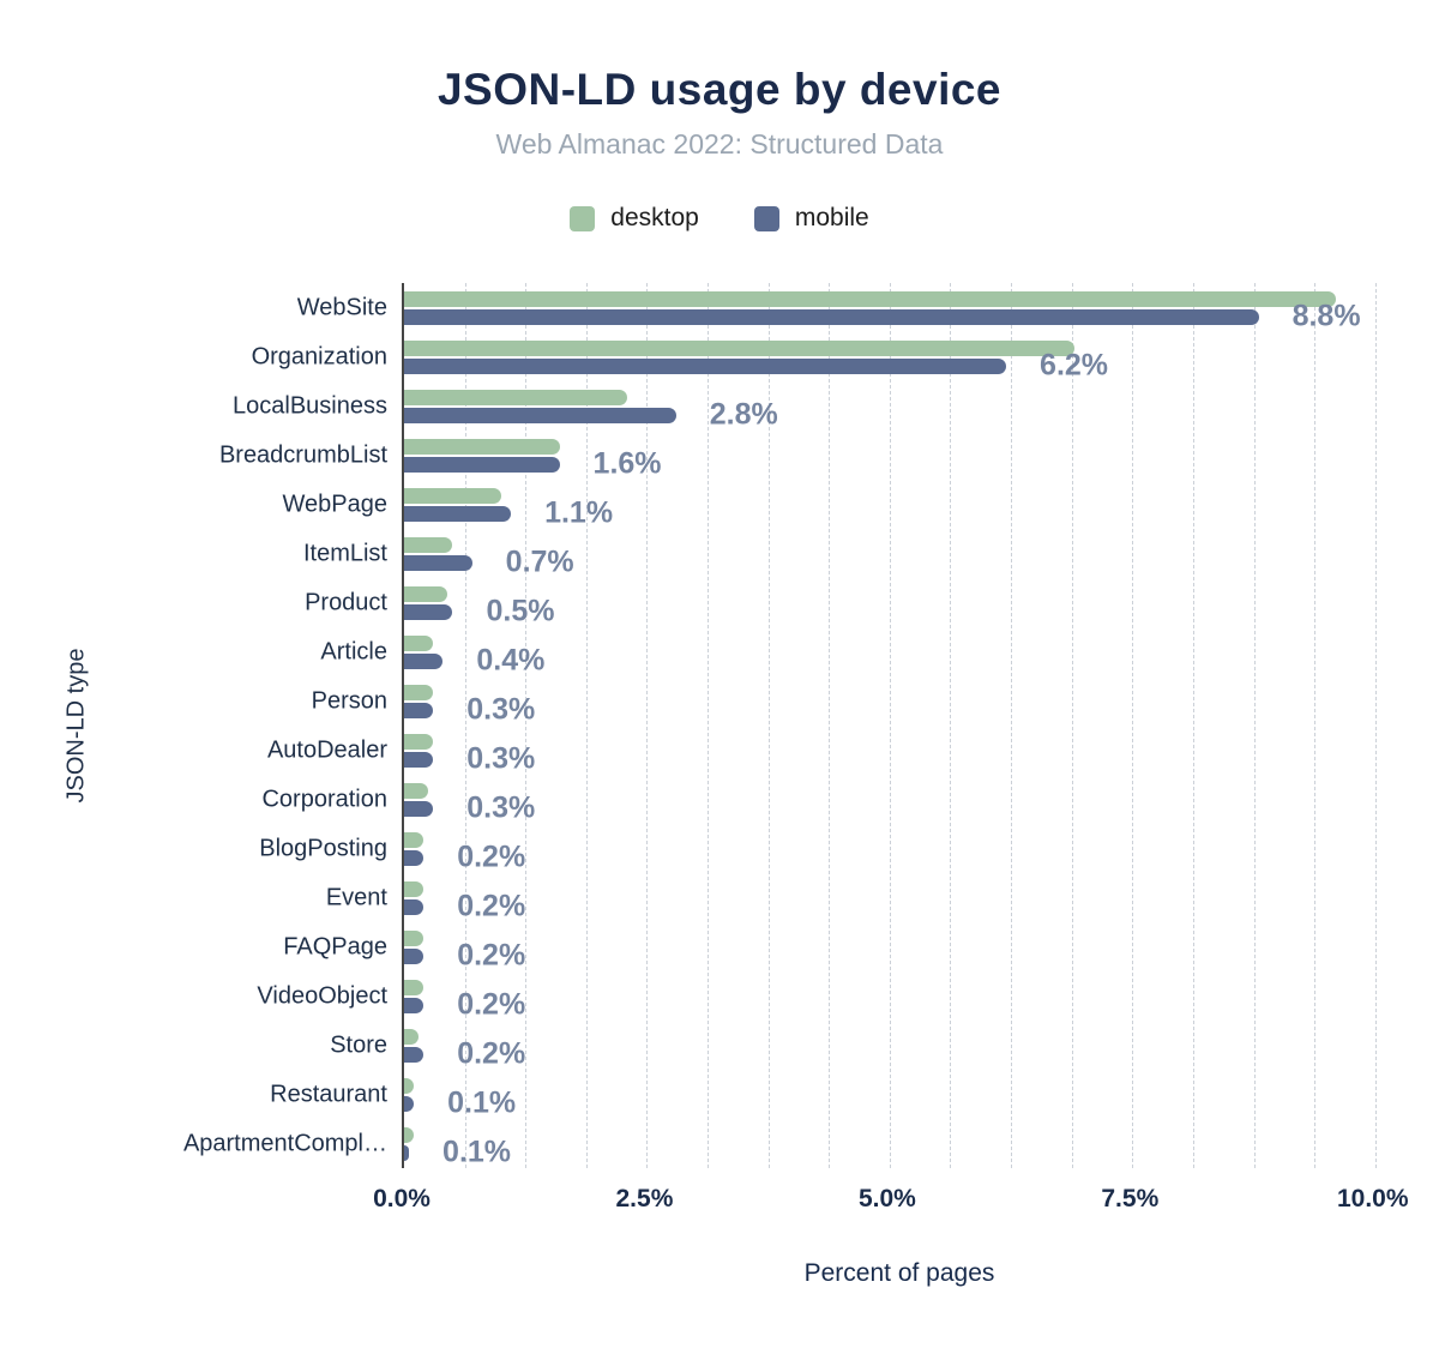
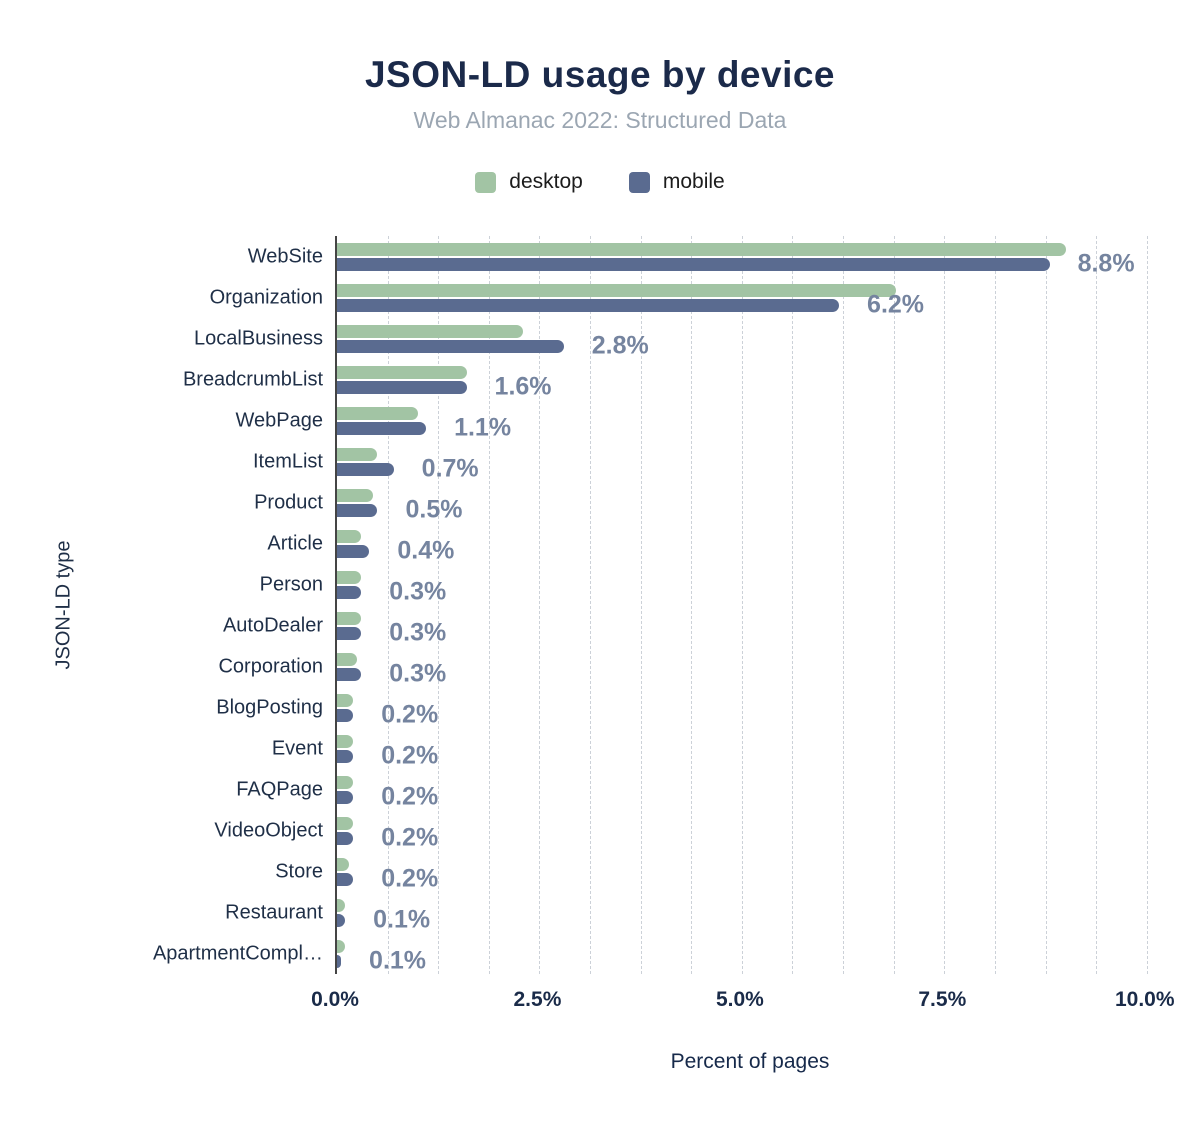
desktop/WebSite: 9.6% -> 9.0%
